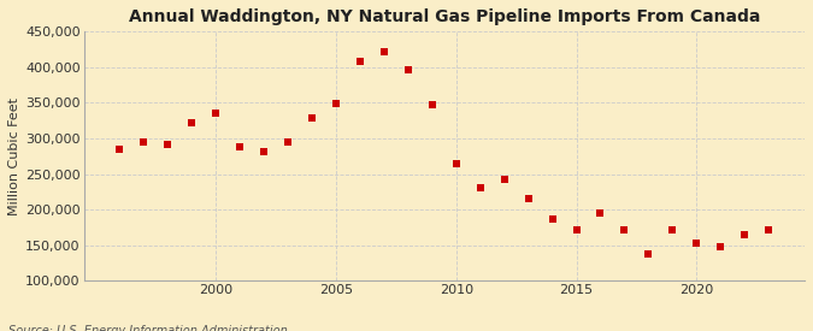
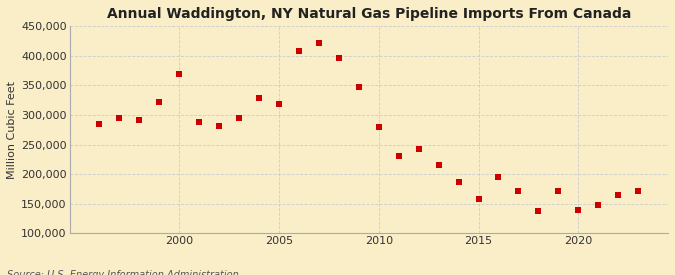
2000: 336,000 -> 370,000
2005: 349,000 -> 318,000
2010: 265,000 -> 280,000
2015: 172,000 -> 158,000
2020: 153,000 -> 140,000
